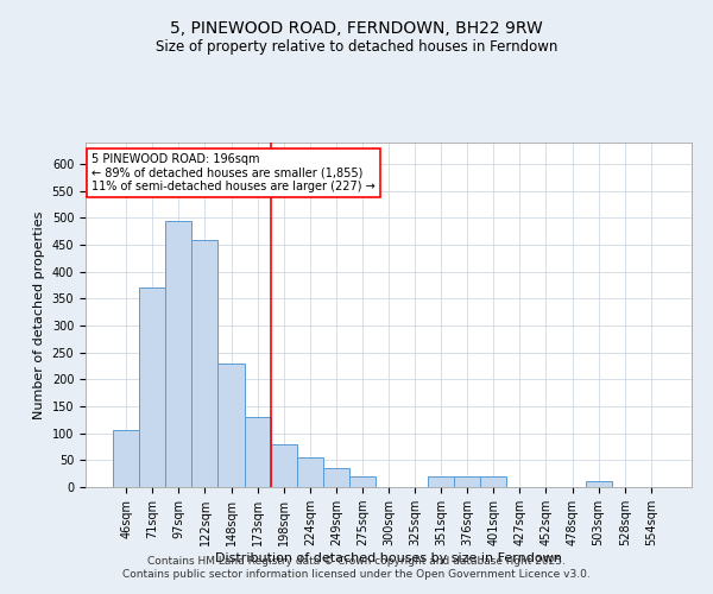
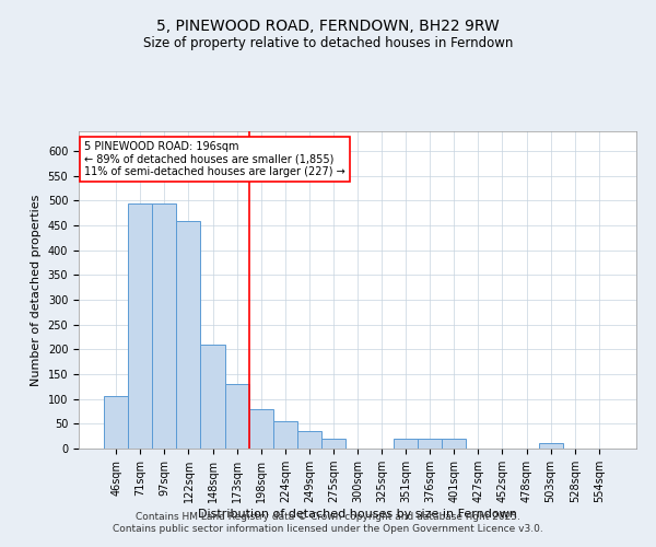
71sqm: 370 -> 495
148sqm: 230 -> 210
